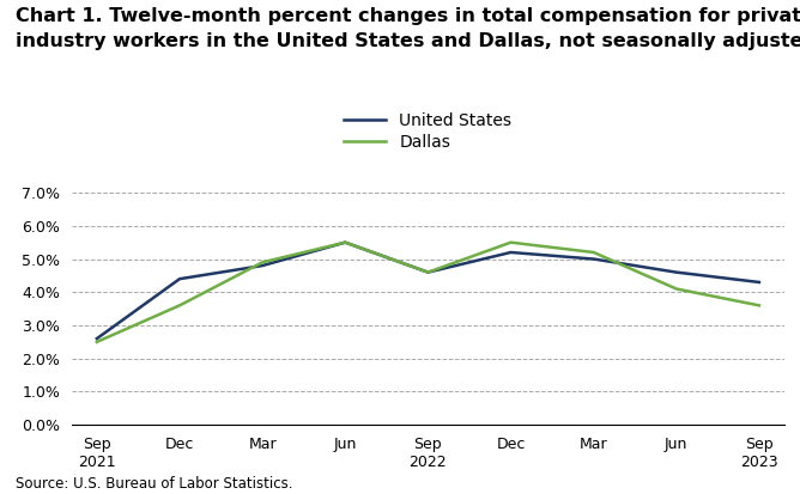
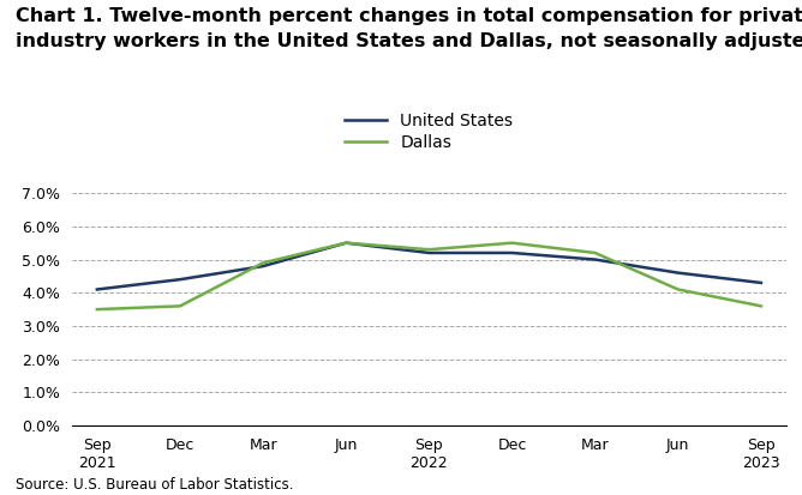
United States/Sep 2021: 2.6% -> 4.1%
Dallas/Sep 2021: 2.5% -> 3.5%
United States/Sep 2022: 4.6% -> 5.2%
Dallas/Sep 2022: 4.6% -> 5.3%
